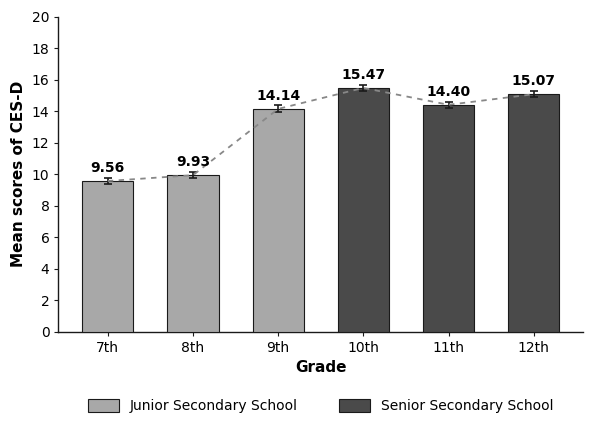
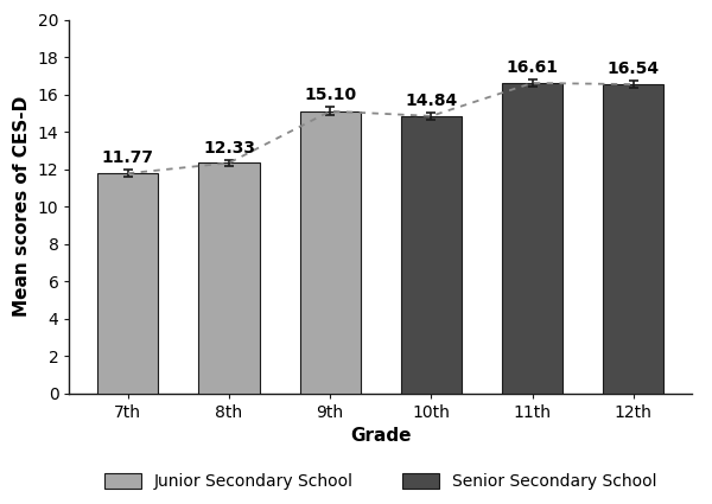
7th: 9.56 -> 11.77
8th: 9.93 -> 12.33
9th: 14.14 -> 15.10
10th: 15.47 -> 14.84
11th: 14.40 -> 16.61
12th: 15.07 -> 16.54
